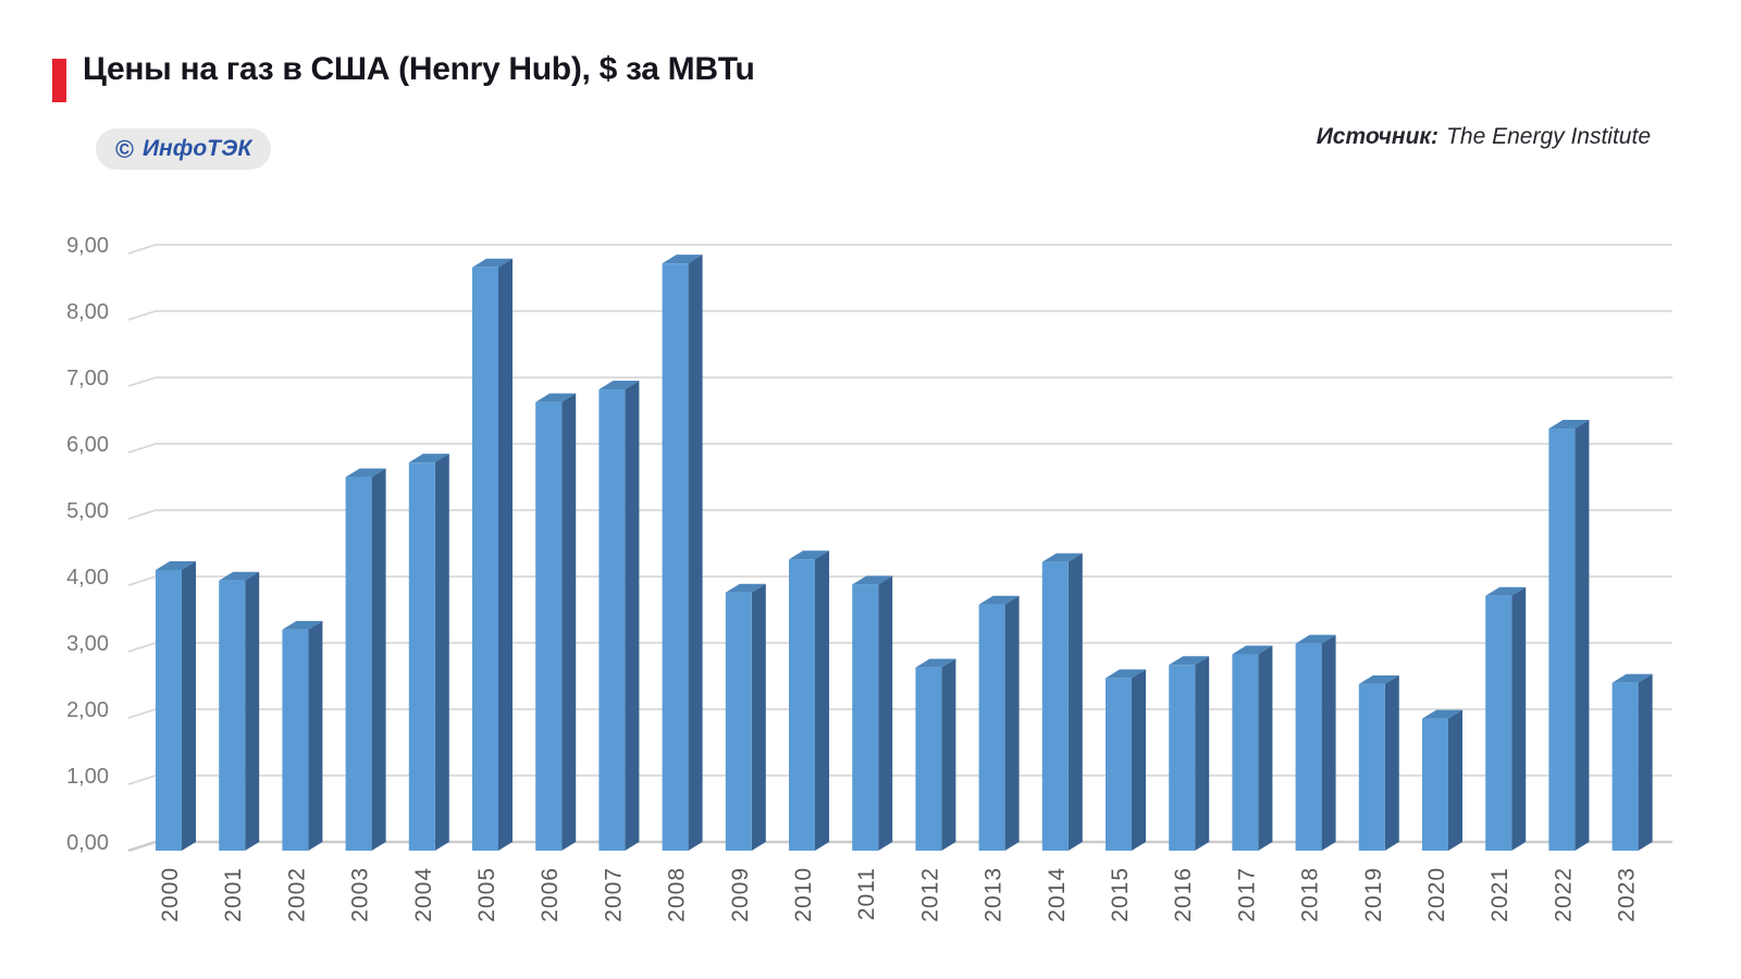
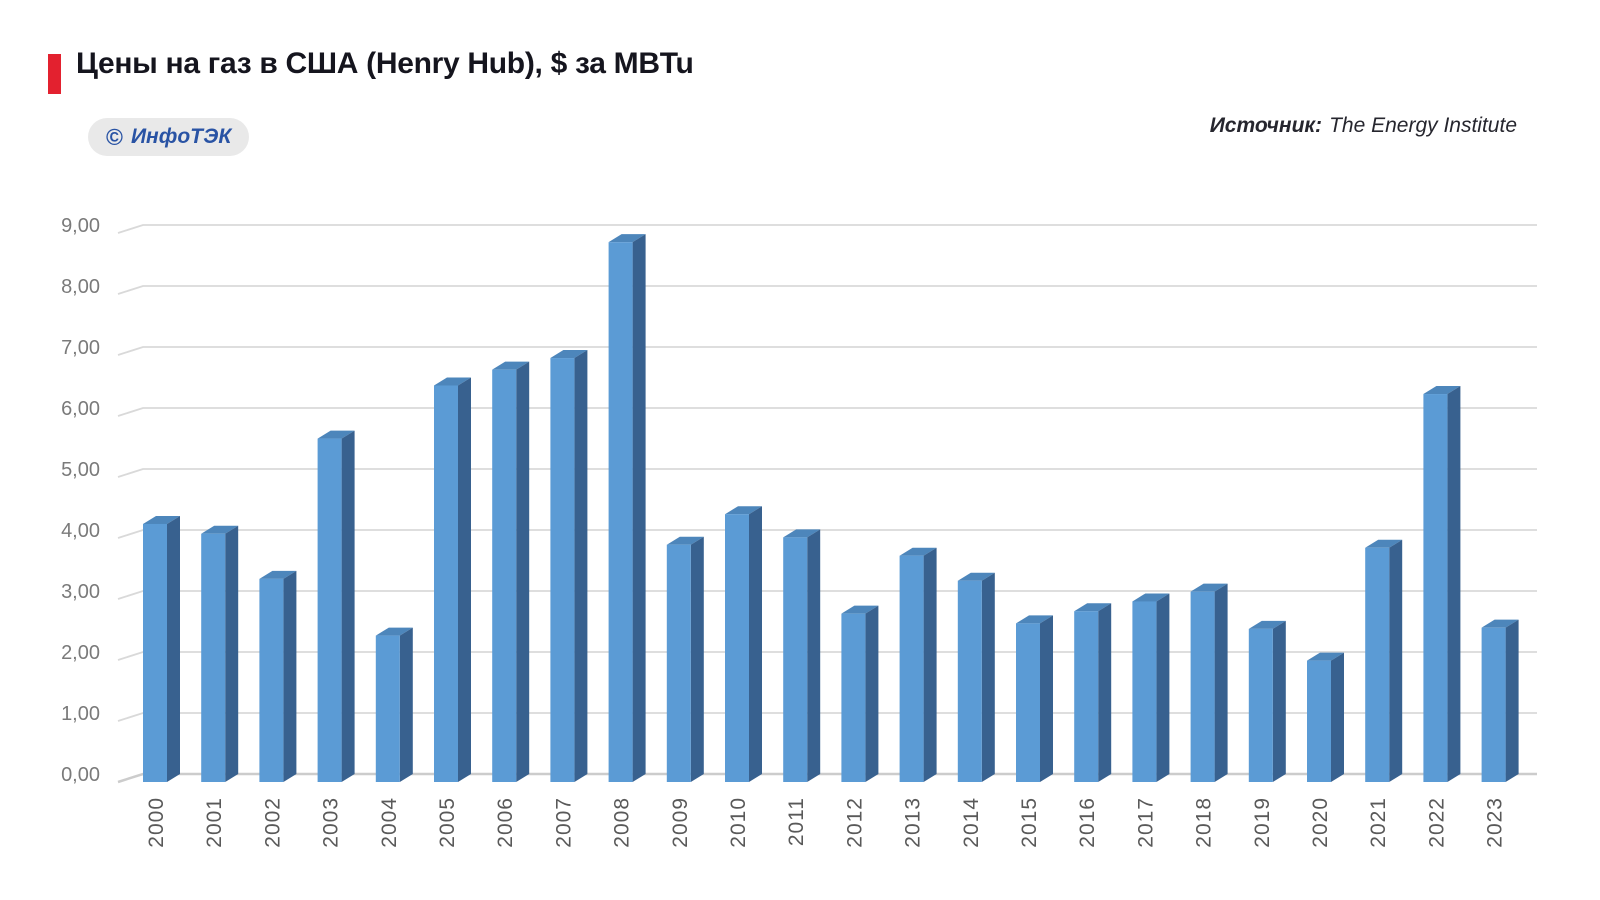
2004: 5,8 -> 2,4
2005: 8,8 -> 6,5
2014: 4,3 -> 3,3
